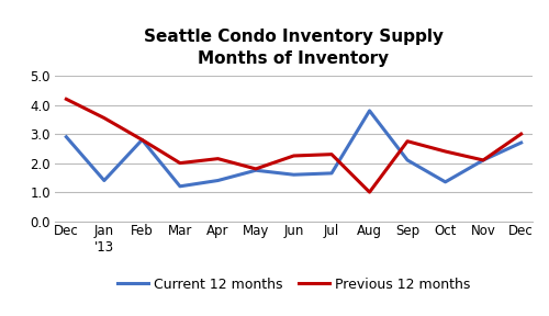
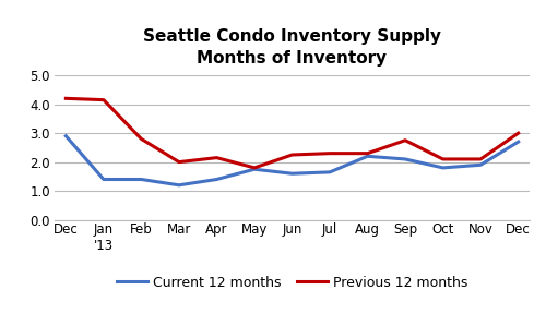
Previous 12 months/Jan '13: 3.55 -> 4.15
Current 12 months/Feb: 2.80 -> 1.40
Current 12 months/Aug: 3.80 -> 2.20
Previous 12 months/Aug: 1.00 -> 2.30
Current 12 months/Oct: 1.35 -> 1.80
Previous 12 months/Oct: 2.40 -> 2.10
Current 12 months/Nov: 2.10 -> 1.90
